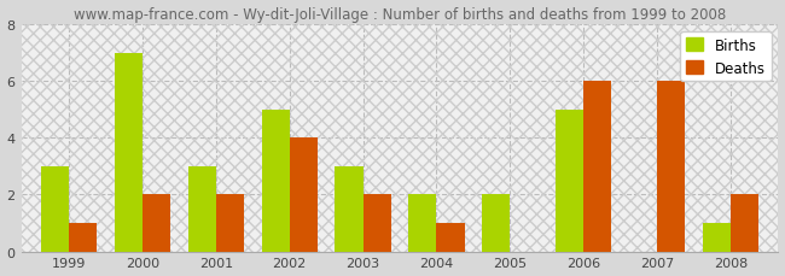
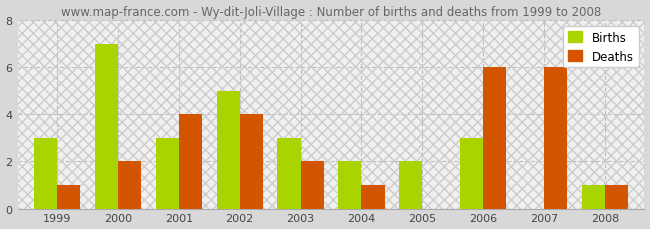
Deaths/2001: 2 -> 4
Births/2006: 5 -> 3
Deaths/2008: 2 -> 1
